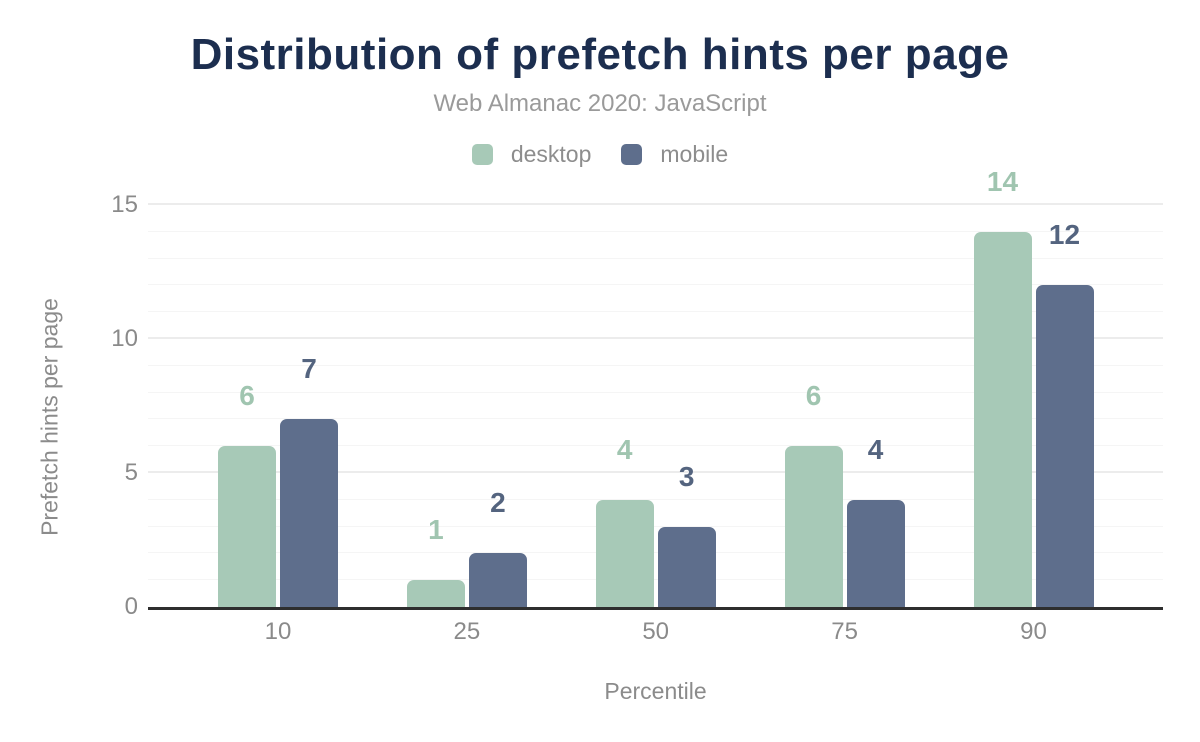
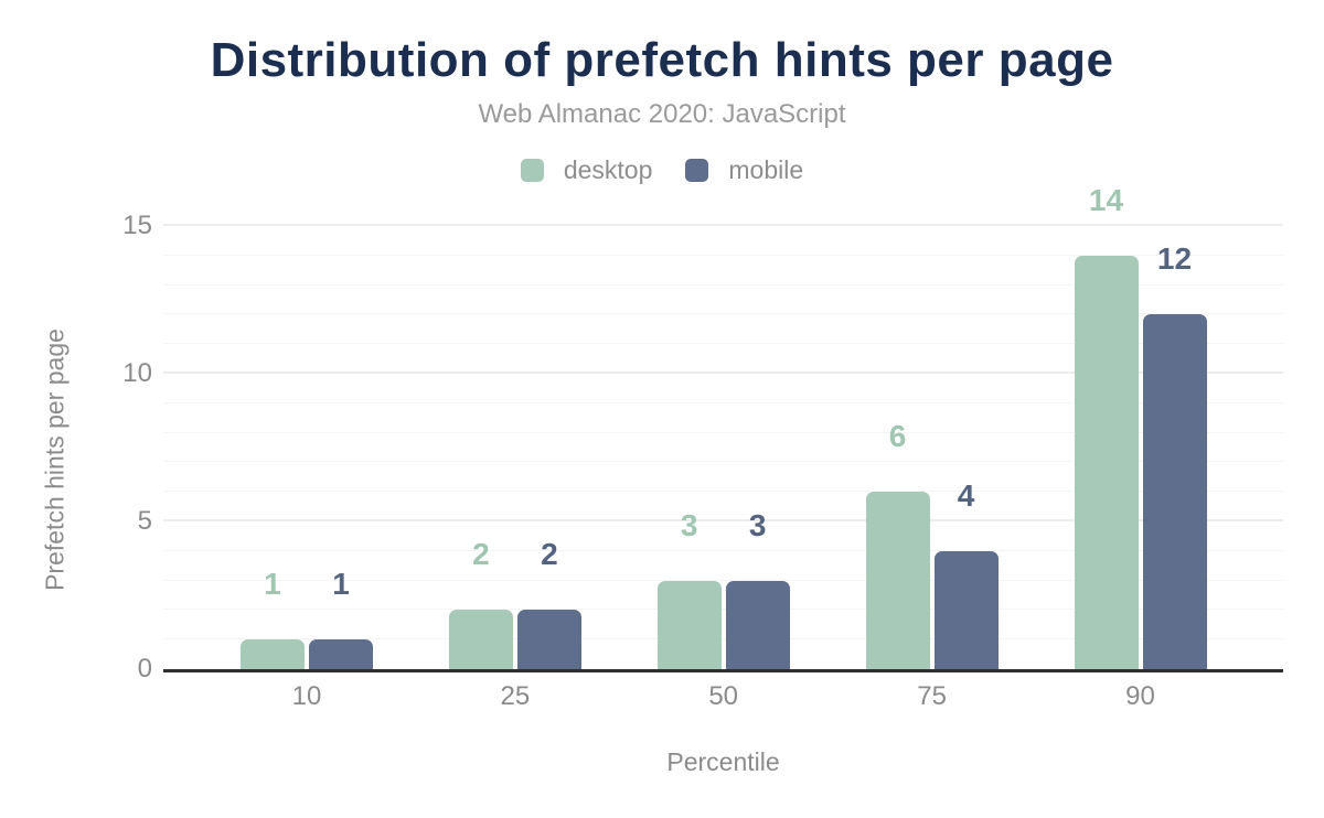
desktop/10: 6 -> 1
mobile/10: 7 -> 1
desktop/25: 1 -> 2
desktop/50: 4 -> 3
